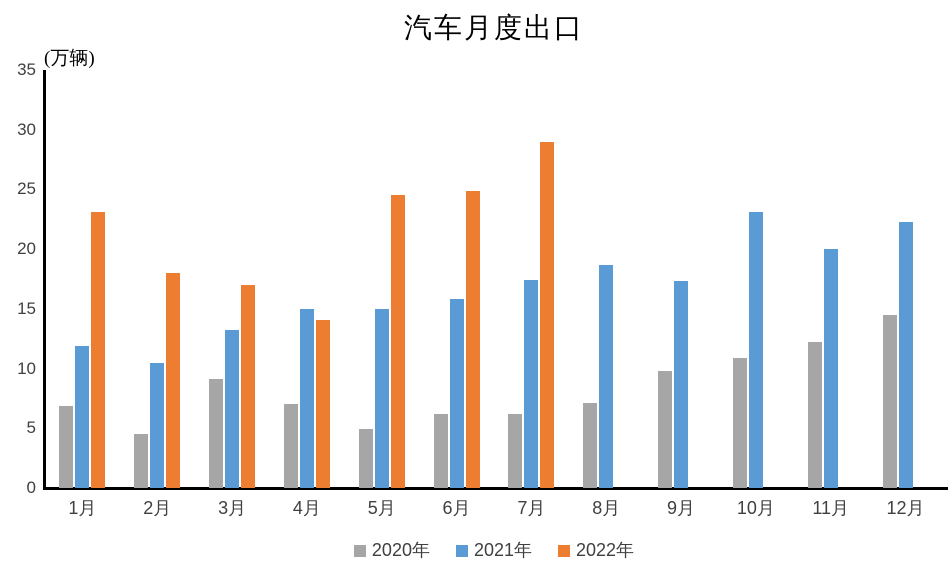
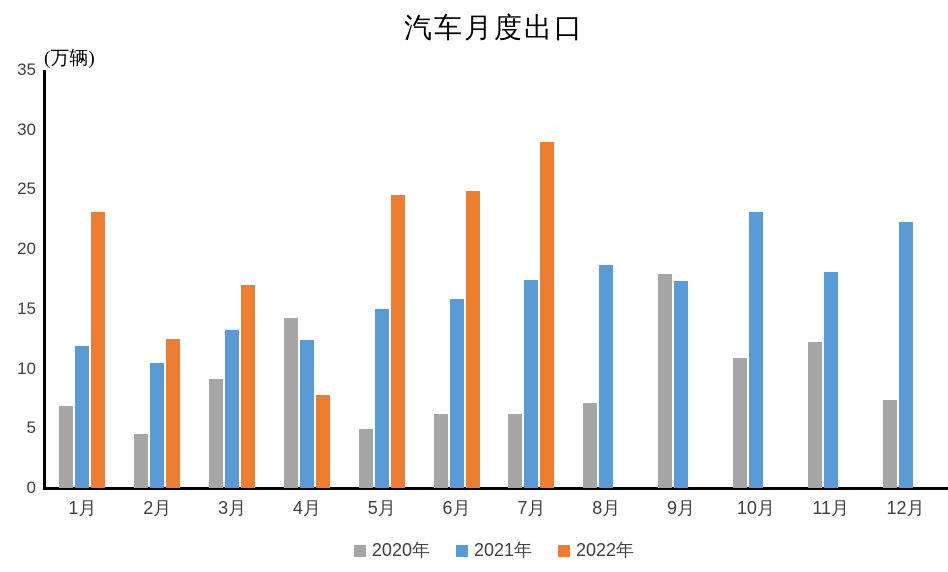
2022年/2月: 18.0 -> 12.5
2020年/4月: 7.0 -> 14.2
2021年/4月: 15.0 -> 12.4
2022年/4月: 14.1 -> 7.8
2020年/9月: 9.8 -> 17.9
2021年/11月: 20.0 -> 18.1
2020年/12月: 14.5 -> 7.4
